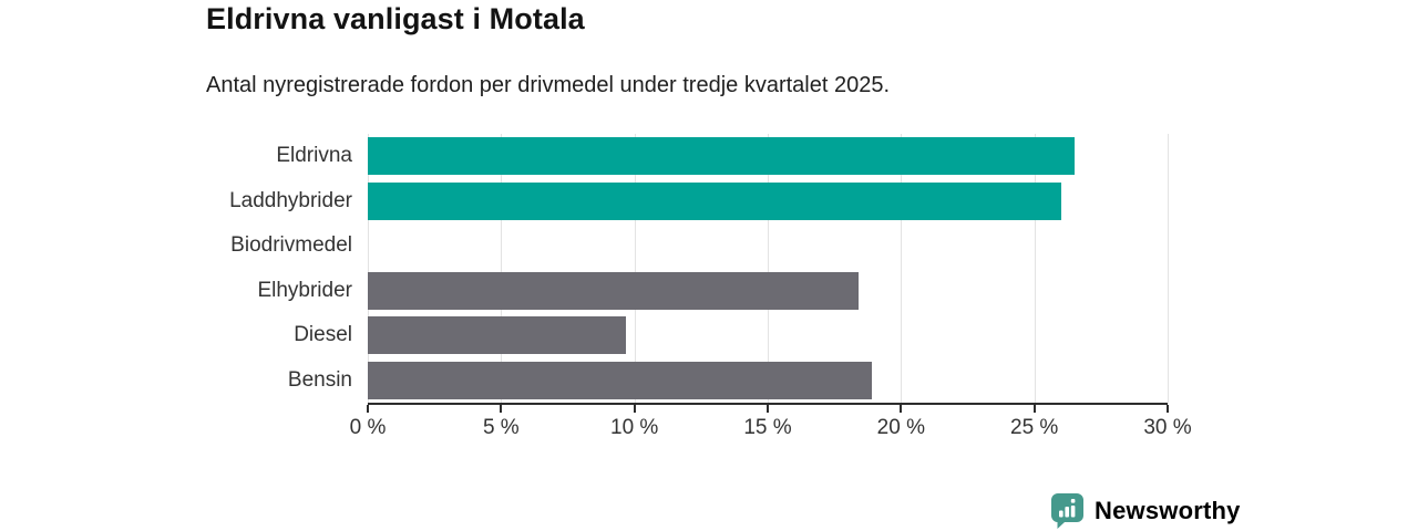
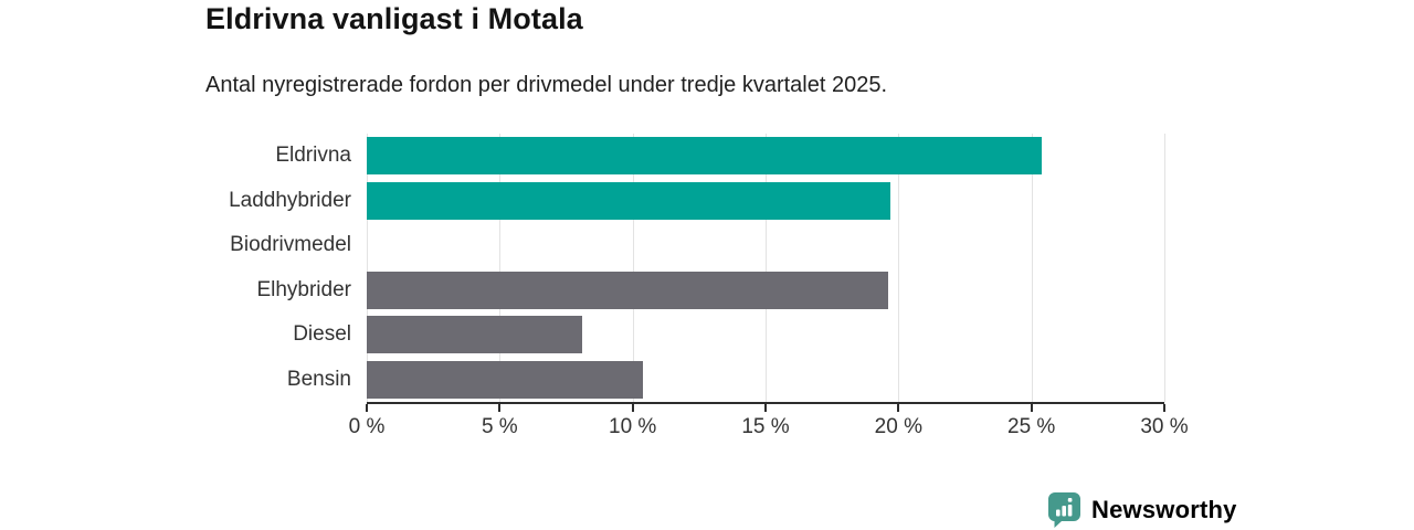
Eldrivna: 26.5% -> 25.4%
Laddhybrider: 26.0% -> 19.7%
Elhybrider: 18.4% -> 19.6%
Diesel: 9.7% -> 8.1%
Bensin: 18.9% -> 10.4%
